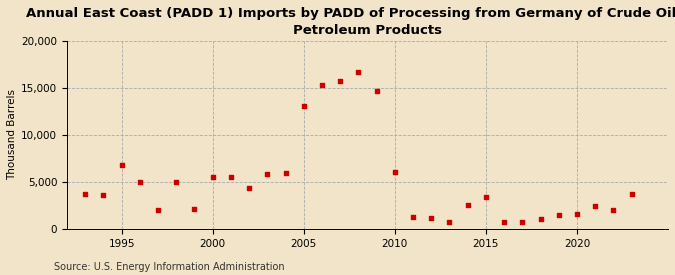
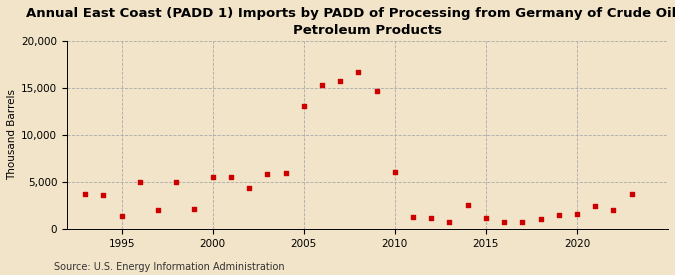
1995: 6,800 -> 1,400
2015: 3,400 -> 1,200
